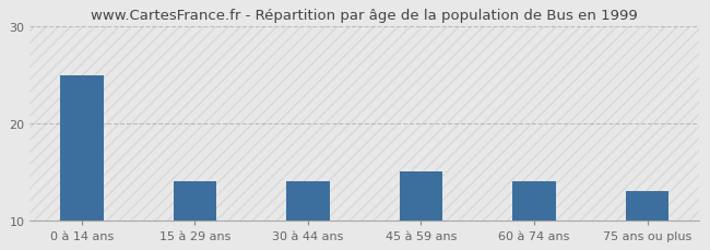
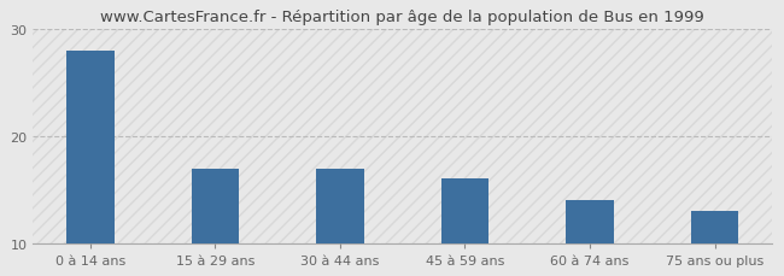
0 à 14 ans: 25 -> 28
15 à 29 ans: 14 -> 17
30 à 44 ans: 14 -> 17
45 à 59 ans: 15 -> 16
